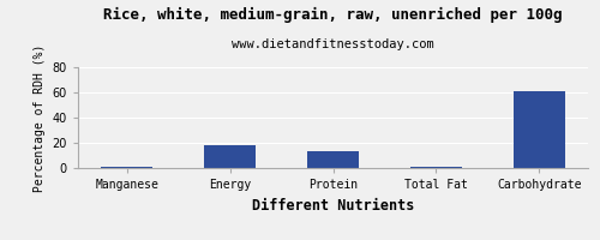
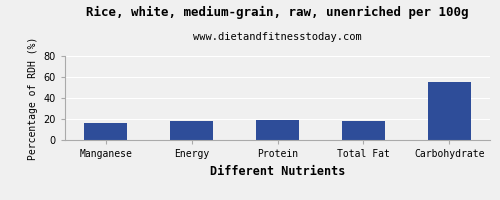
Manganese: 0 -> 16
Protein: 13 -> 19
Total Fat: 1 -> 18
Carbohydrate: 61 -> 55
